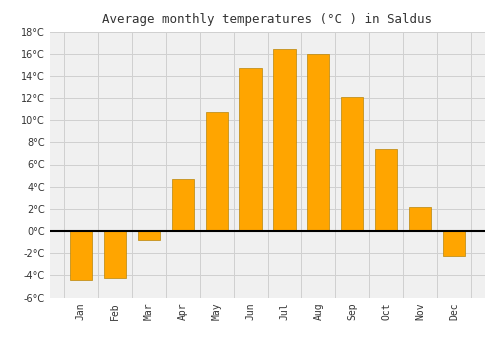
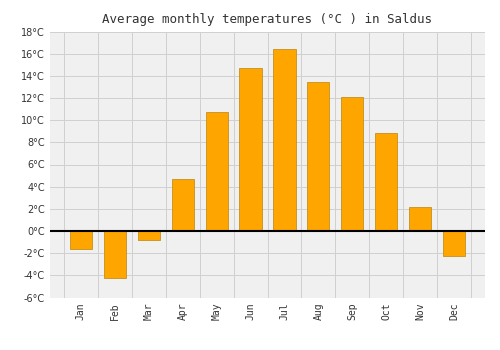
Jan: -4.4°C -> -1.6°C
Aug: 16.0°C -> 13.4°C
Oct: 7.4°C -> 8.8°C
